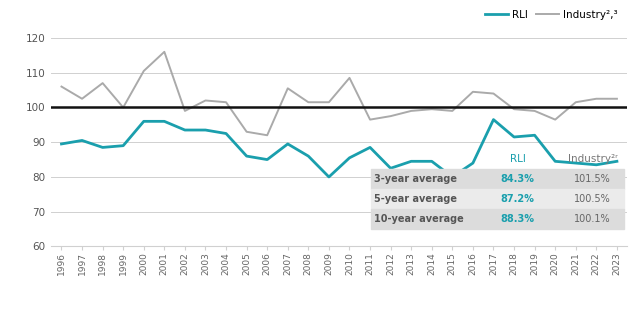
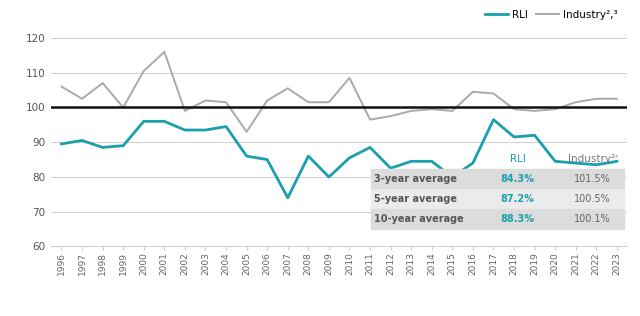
RLI/2004: 92.5 -> 94.5
Industry²,³/2006: 92.0 -> 102.0
RLI/2007: 89.5 -> 74.0
Industry²,³/2020: 96.5 -> 99.5
